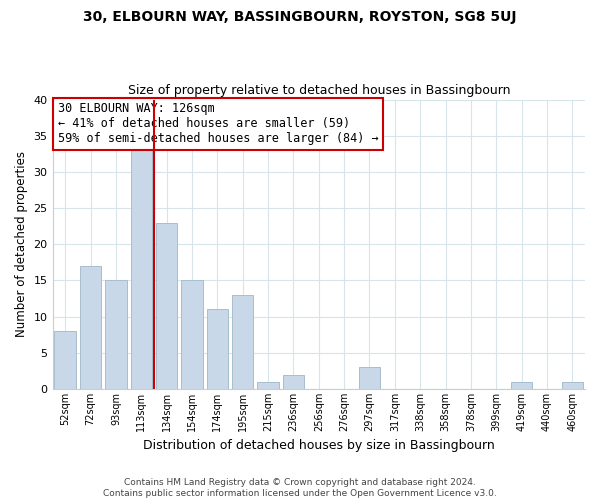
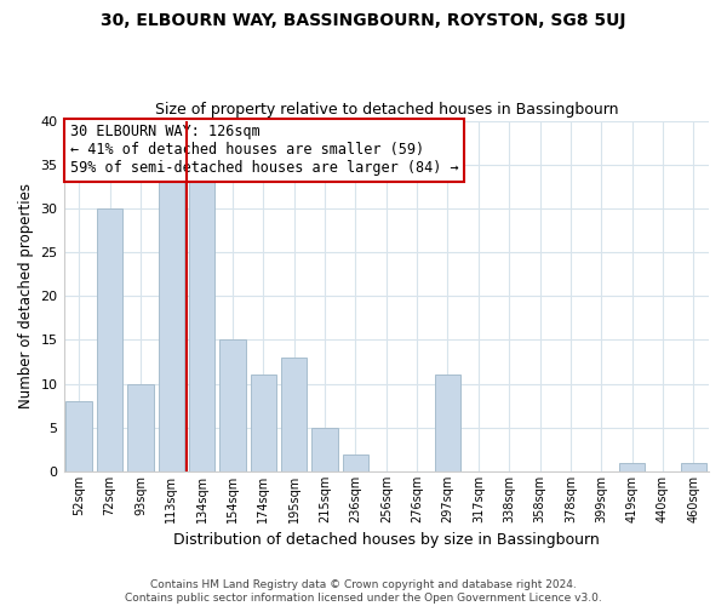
72sqm: 17 -> 30
93sqm: 15 -> 10
134sqm: 23 -> 33
215sqm: 1 -> 5
297sqm: 3 -> 11
